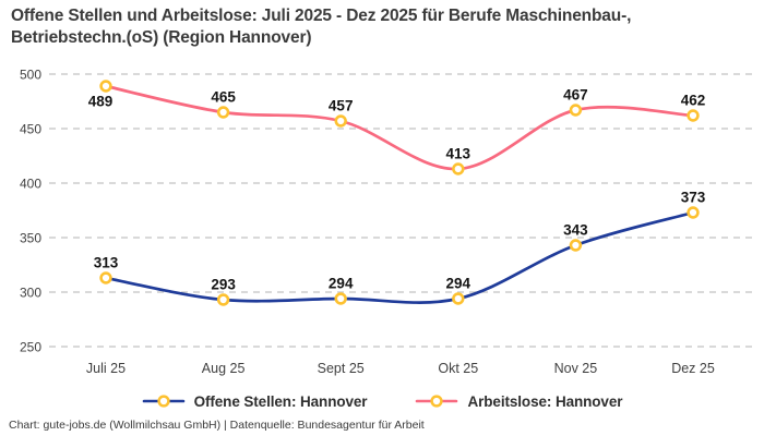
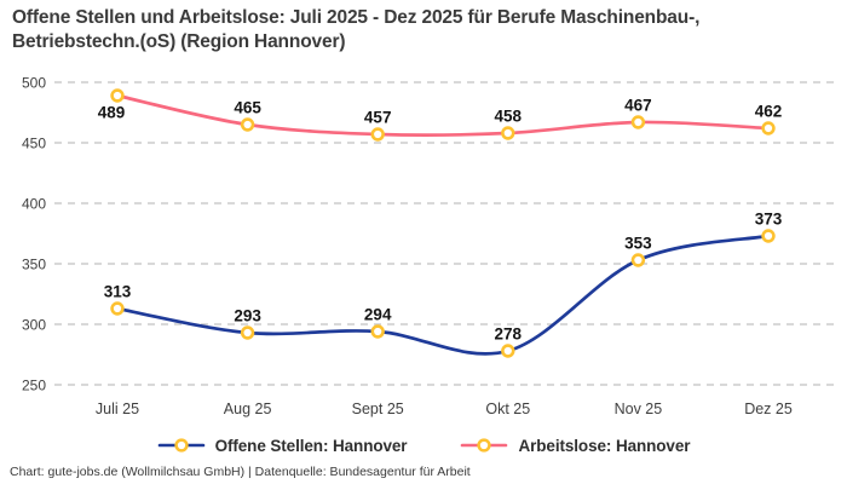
Offene Stellen: Hannover/Okt 25: 294 -> 278
Arbeitslose: Hannover/Okt 25: 413 -> 458
Offene Stellen: Hannover/Nov 25: 343 -> 353
